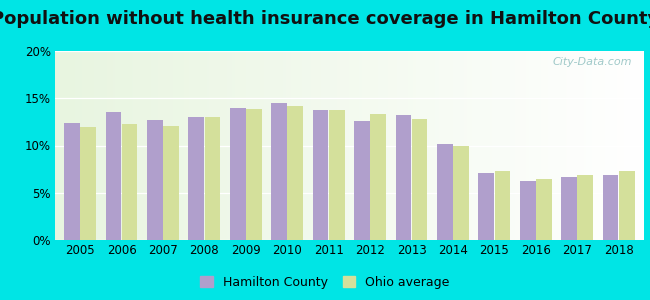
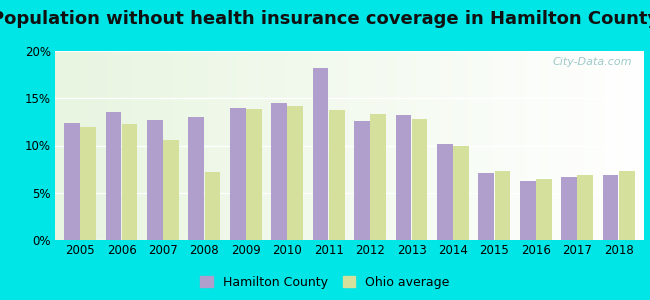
Ohio average/2007: 12.1% -> 10.6%
Ohio average/2008: 13.0% -> 7.2%
Hamilton County/2011: 13.8% -> 18.2%
